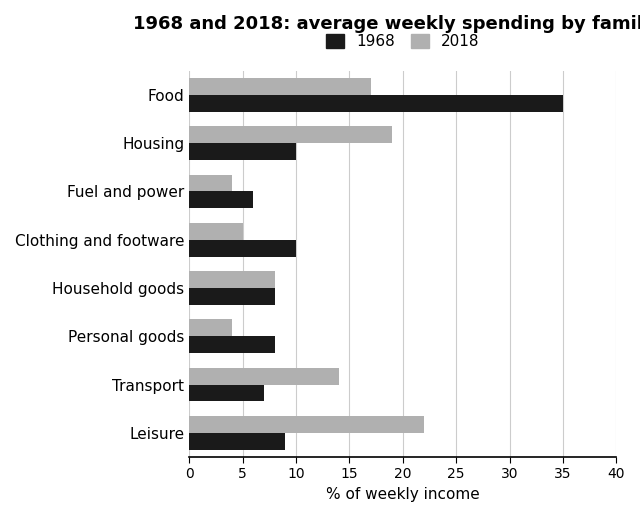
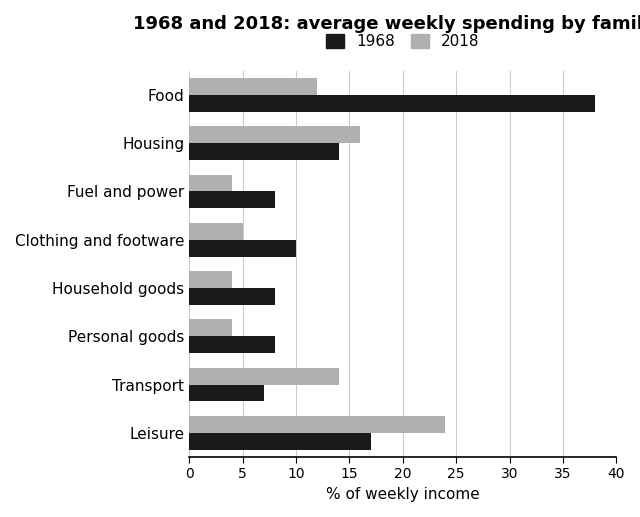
2018/Food: 17 -> 12
1968/Food: 35 -> 38
2018/Housing: 19 -> 16
1968/Housing: 10 -> 14
1968/Fuel and power: 6 -> 8
2018/Household goods: 8 -> 4
2018/Leisure: 22 -> 24
1968/Leisure: 9 -> 17
